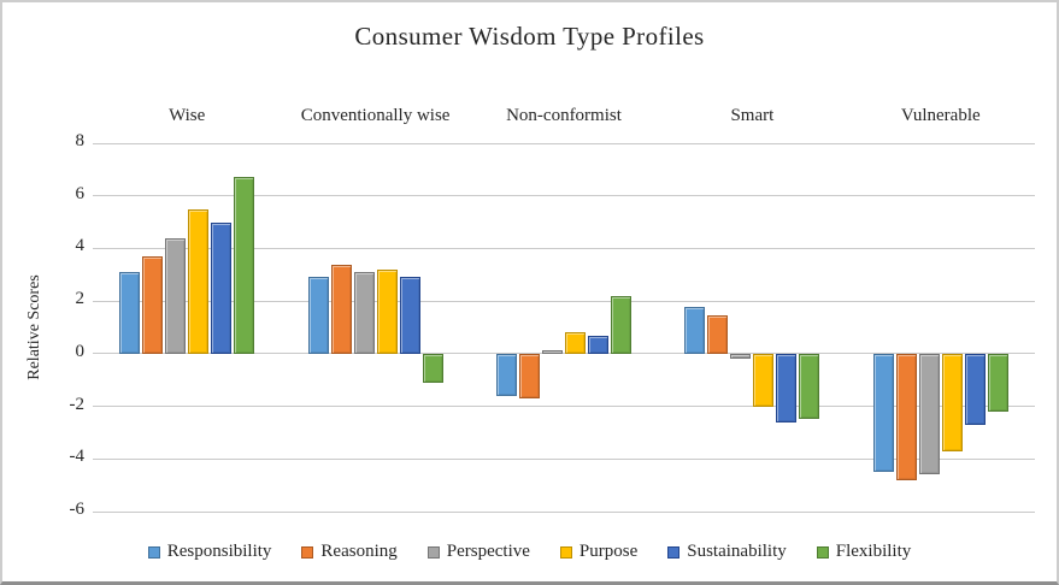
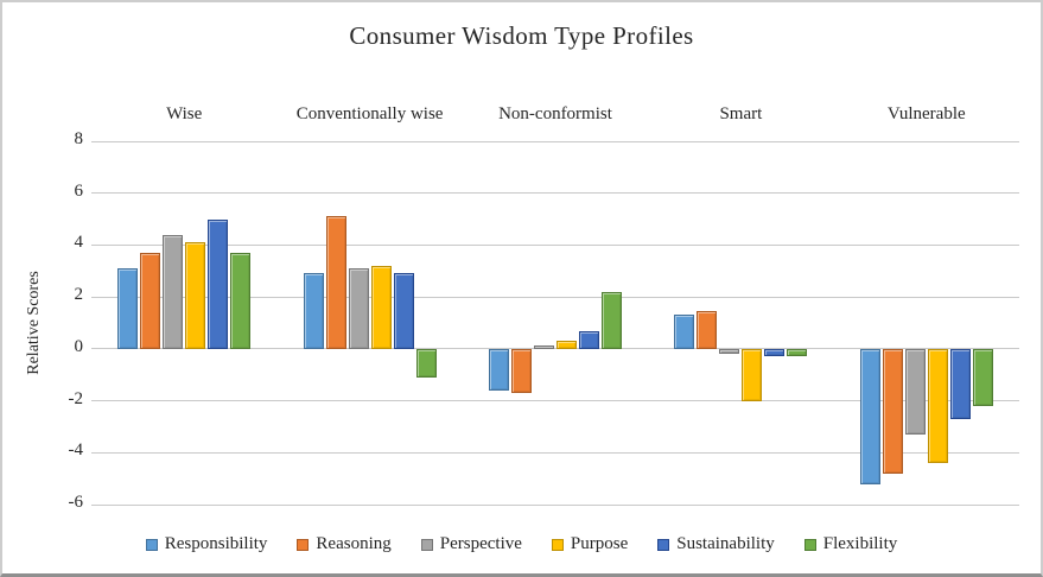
Purpose/Wise: 5.5 -> 4.1
Flexibility/Wise: 6.7 -> 3.7
Reasoning/Conventionally wise: 3.4 -> 5.1
Purpose/Non-conformist: 0.8 -> 0.3
Responsibility/Smart: 1.8 -> 1.3
Sustainability/Smart: -2.6 -> -0.3
Flexibility/Smart: -2.5 -> -0.3
Responsibility/Vulnerable: -4.5 -> -5.2
Perspective/Vulnerable: -4.6 -> -3.3
Purpose/Vulnerable: -3.7 -> -4.4
